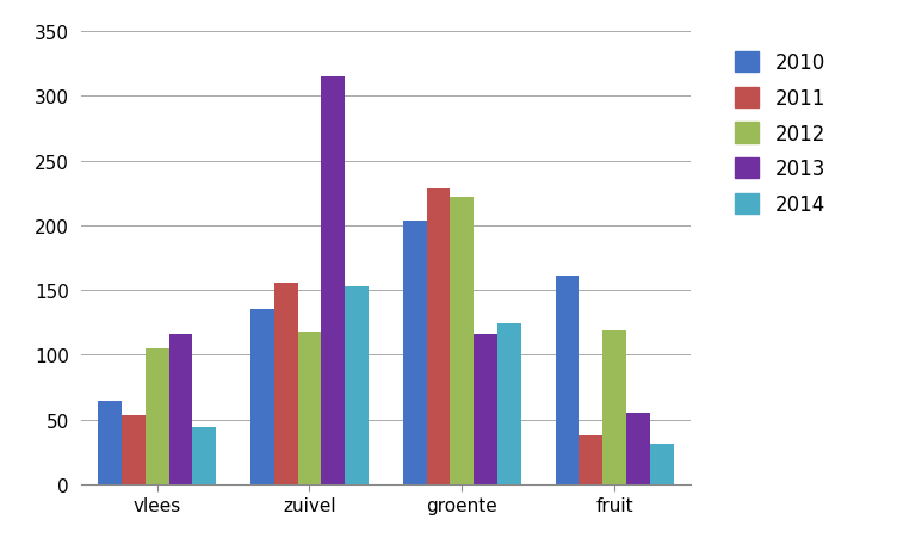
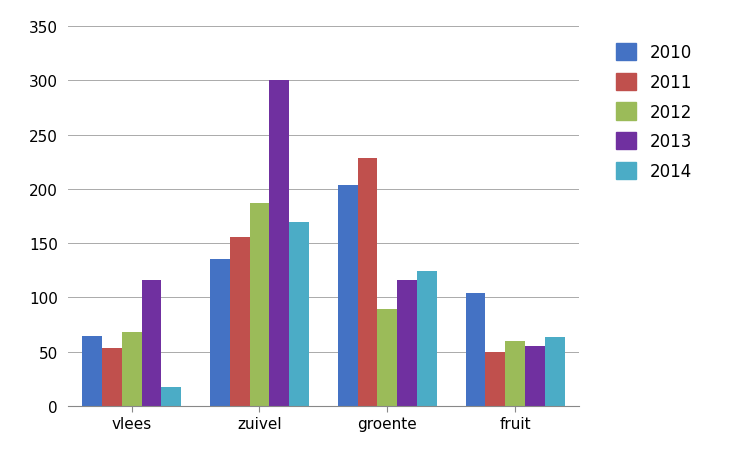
2012/vlees: 105 -> 68
2014/vlees: 44 -> 17
2012/zuivel: 118 -> 187
2013/zuivel: 315 -> 300
2014/zuivel: 153 -> 169
2012/groente: 222 -> 89
2010/fruit: 161 -> 104
2011/fruit: 38 -> 50
2012/fruit: 119 -> 60
2014/fruit: 31 -> 63
